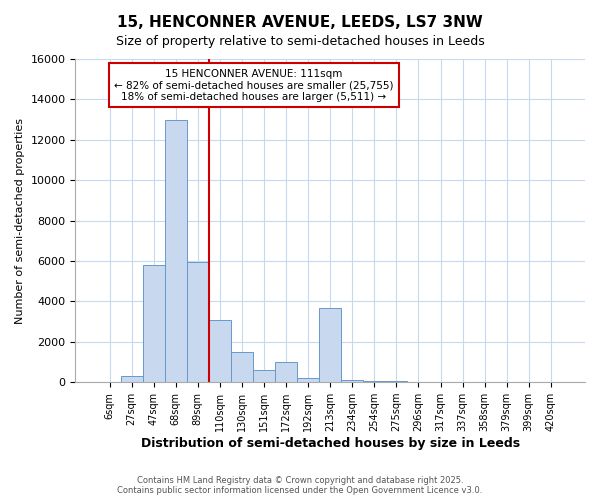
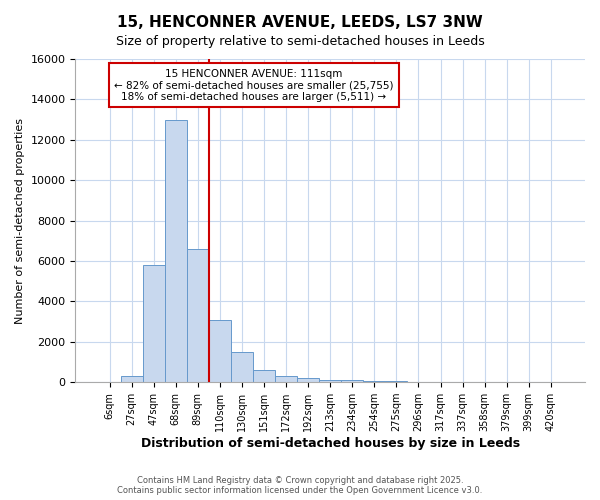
89sqm: 5950 -> 6600
172sqm: 1000 -> 300
213sqm: 3650 -> 100
